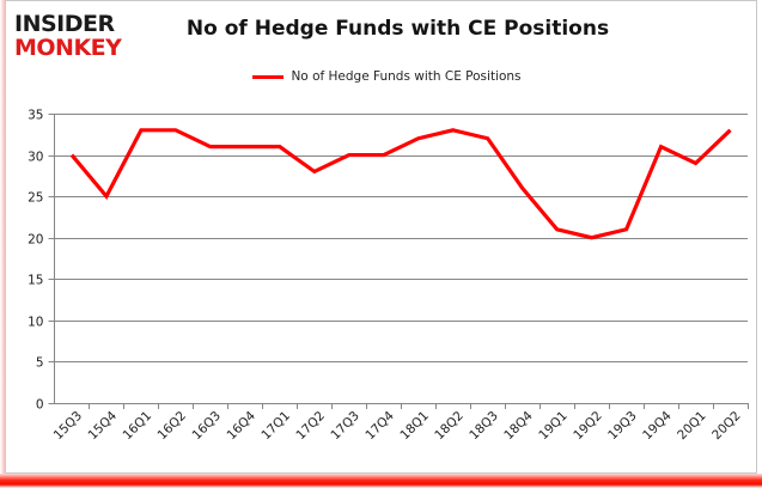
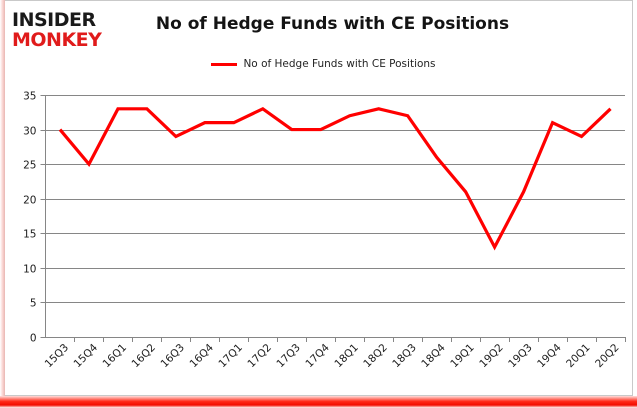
16Q3: 31 -> 29
17Q2: 28 -> 33
19Q2: 20 -> 13
